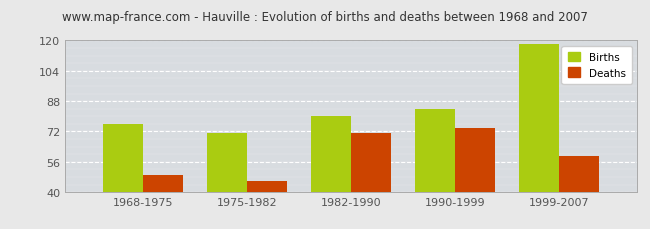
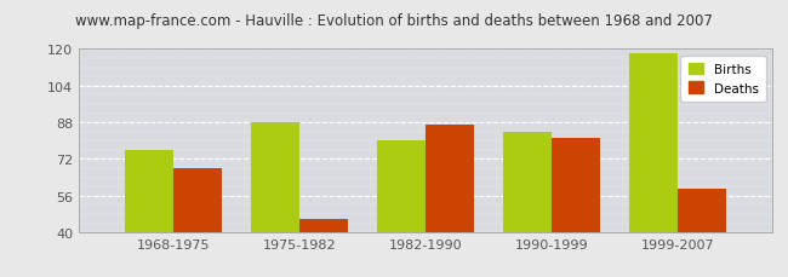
Deaths/1968-1975: 49 -> 68
Births/1975-1982: 71 -> 88
Deaths/1982-1990: 71 -> 87
Deaths/1990-1999: 74 -> 81
